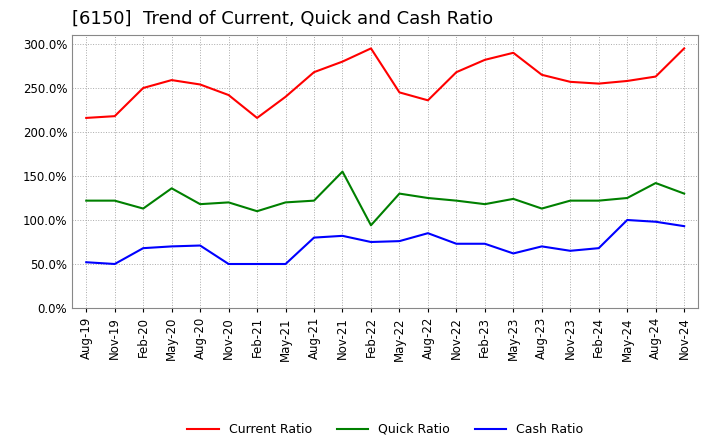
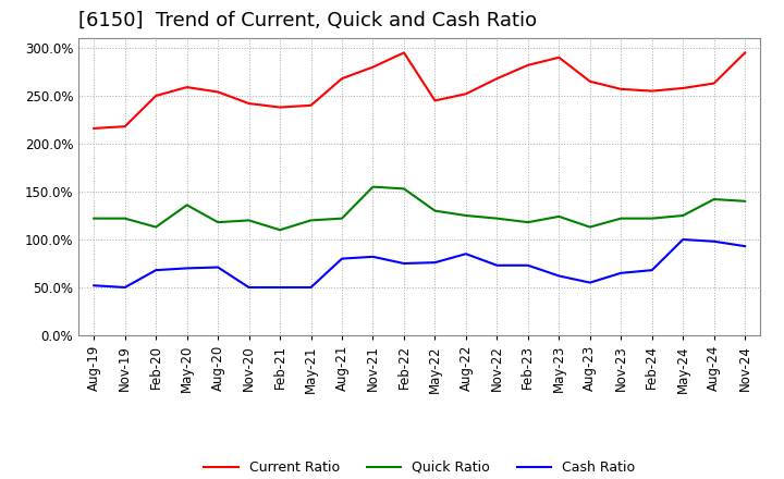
Current Ratio/Feb-21: 216% -> 238%
Quick Ratio/Feb-22: 94% -> 153%
Current Ratio/Aug-22: 236% -> 252%
Cash Ratio/Aug-23: 70% -> 55%
Quick Ratio/Nov-24: 130% -> 140%
